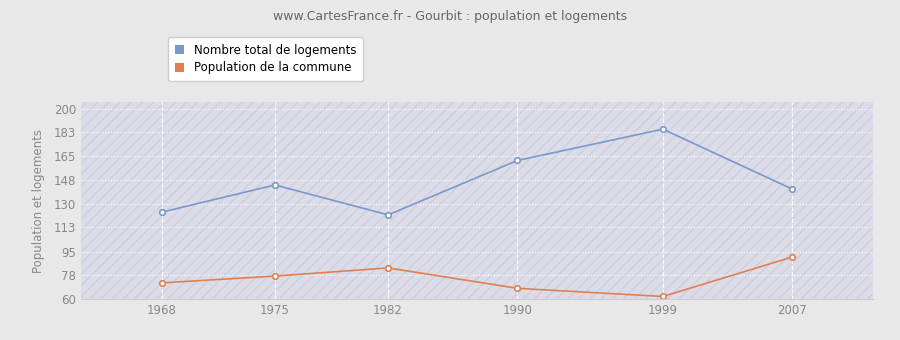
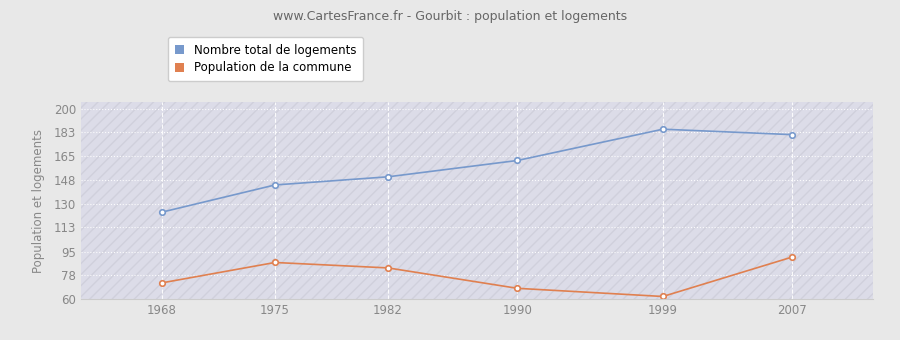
Population de la commune/1975: 77 -> 87
Nombre total de logements/1982: 122 -> 150
Nombre total de logements/2007: 141 -> 181
